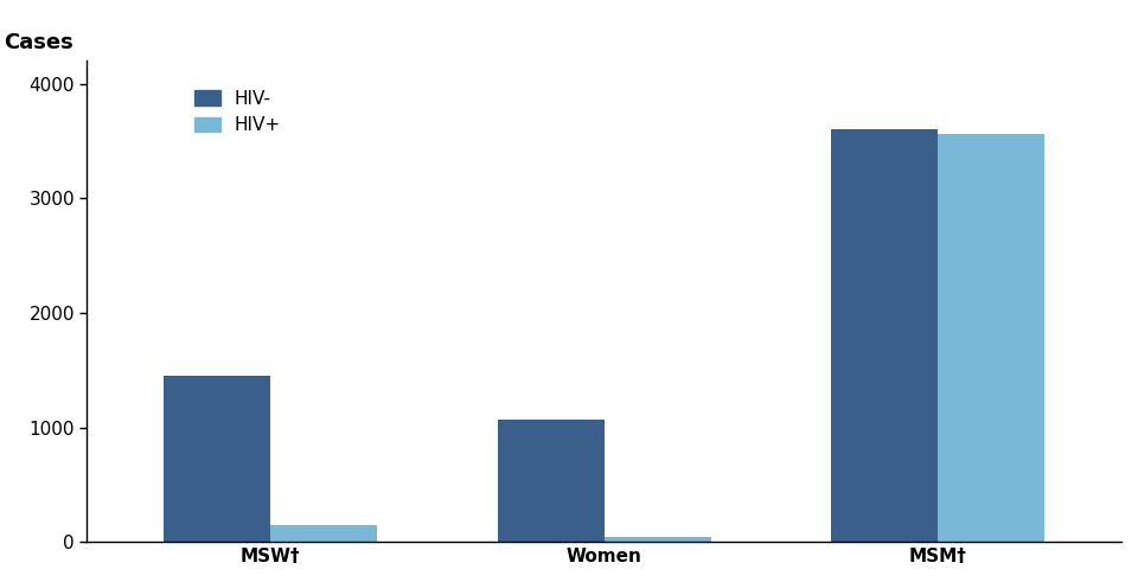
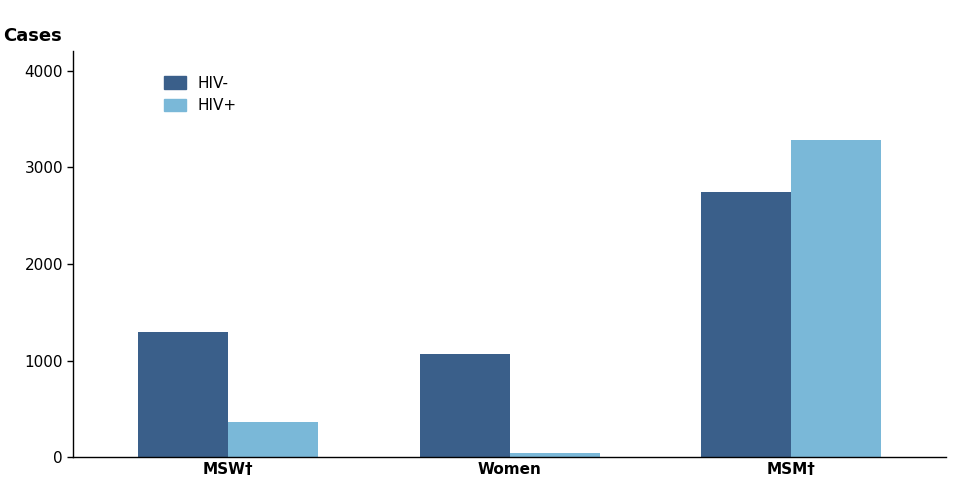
HIV-/MSW†: 1450 -> 1300
HIV+/MSW†: 150 -> 360
HIV-/MSM†: 3600 -> 2740
HIV+/MSM†: 3560 -> 3280
